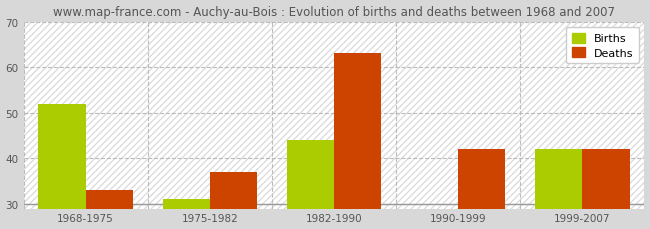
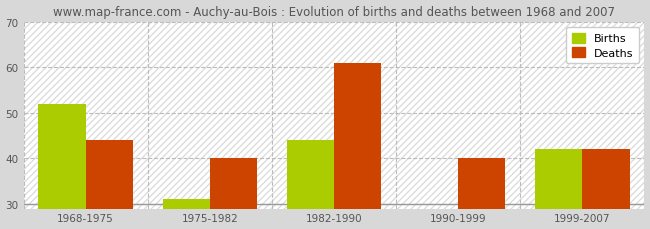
Deaths/1968-1975: 33 -> 44
Deaths/1975-1982: 37 -> 40
Deaths/1982-1990: 63 -> 61
Deaths/1990-1999: 42 -> 40
